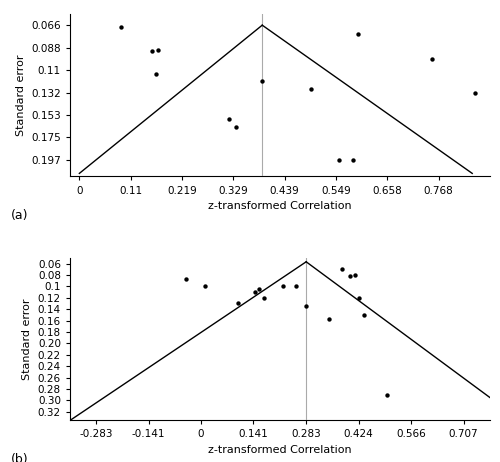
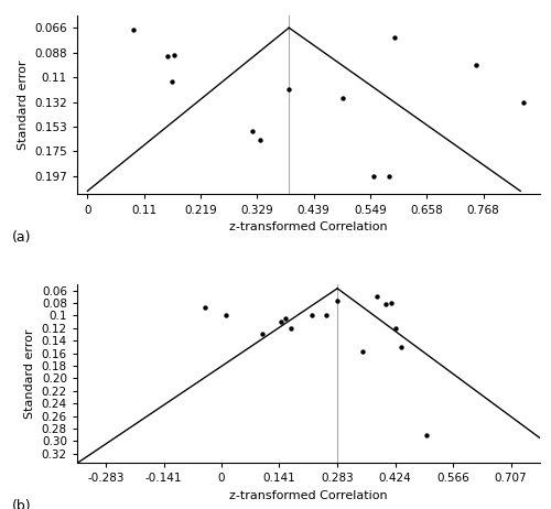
0.283: 0.135 -> 0.076
